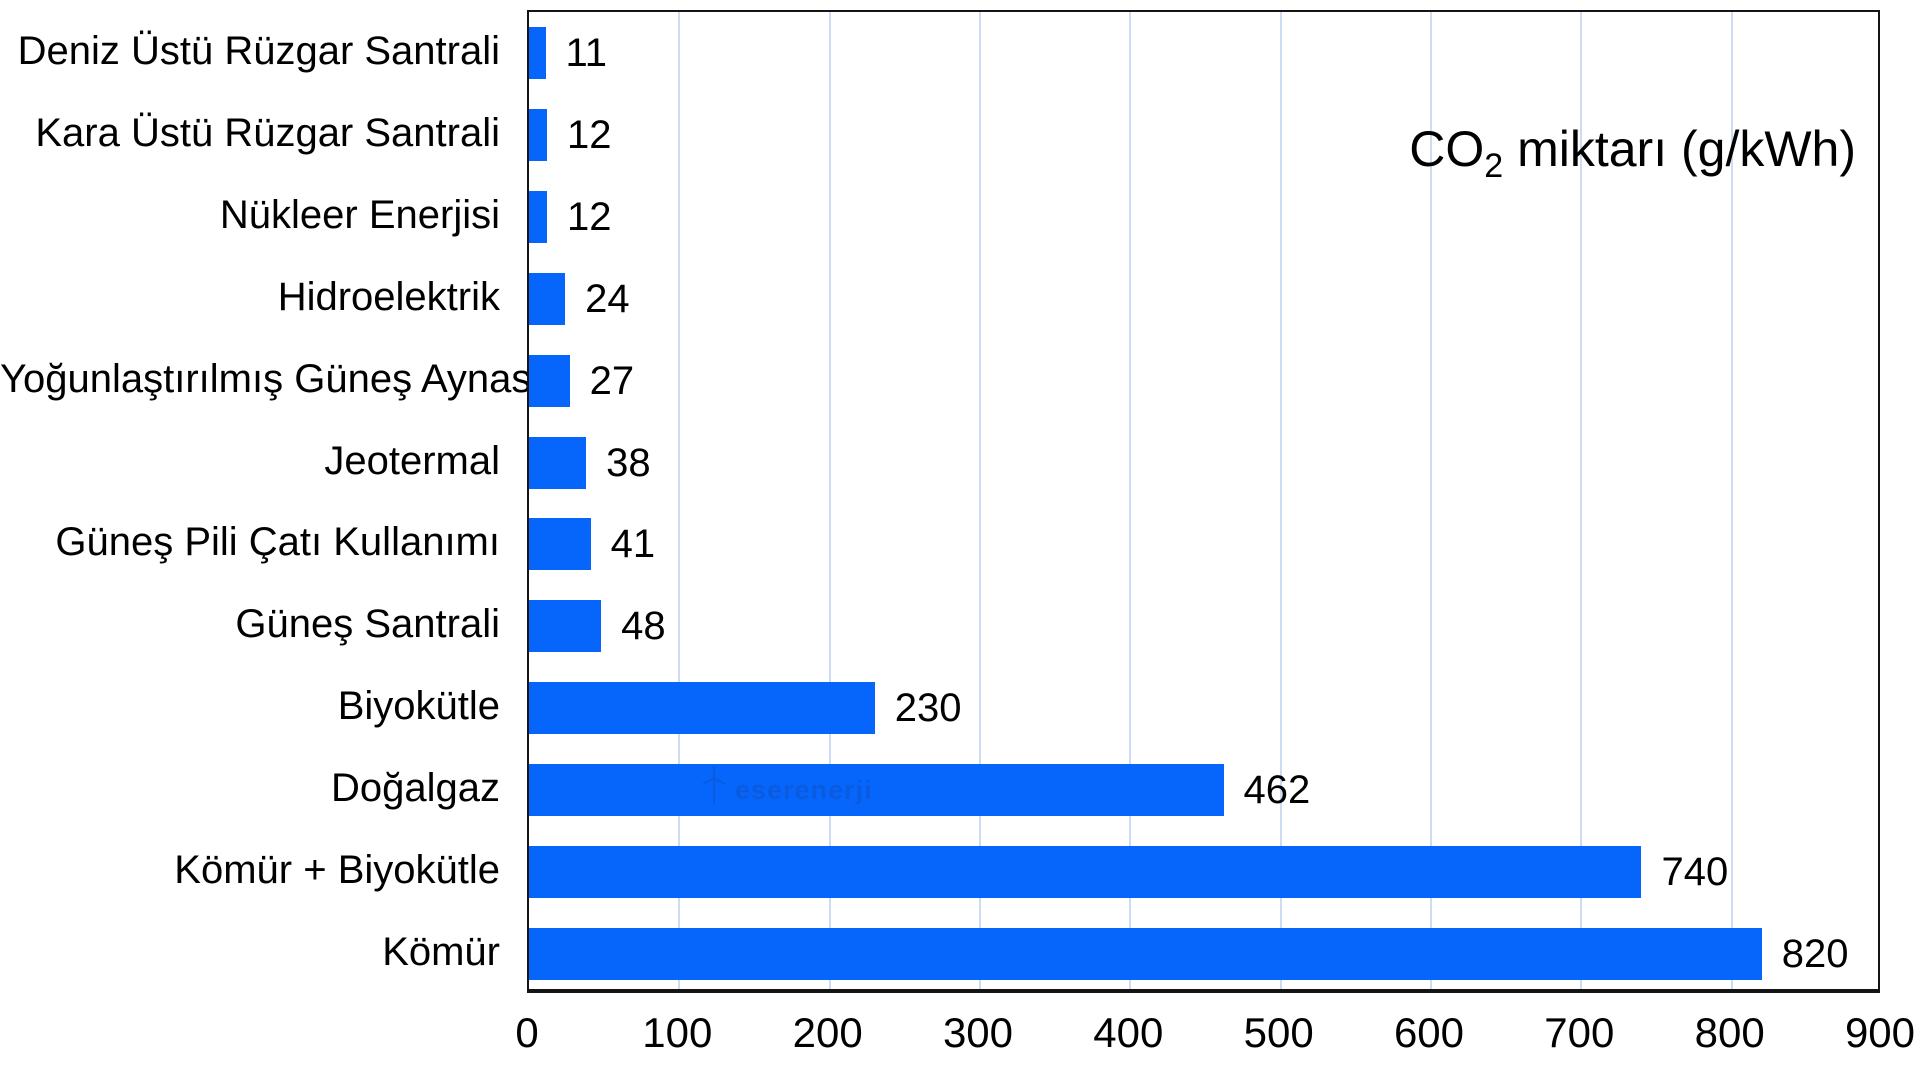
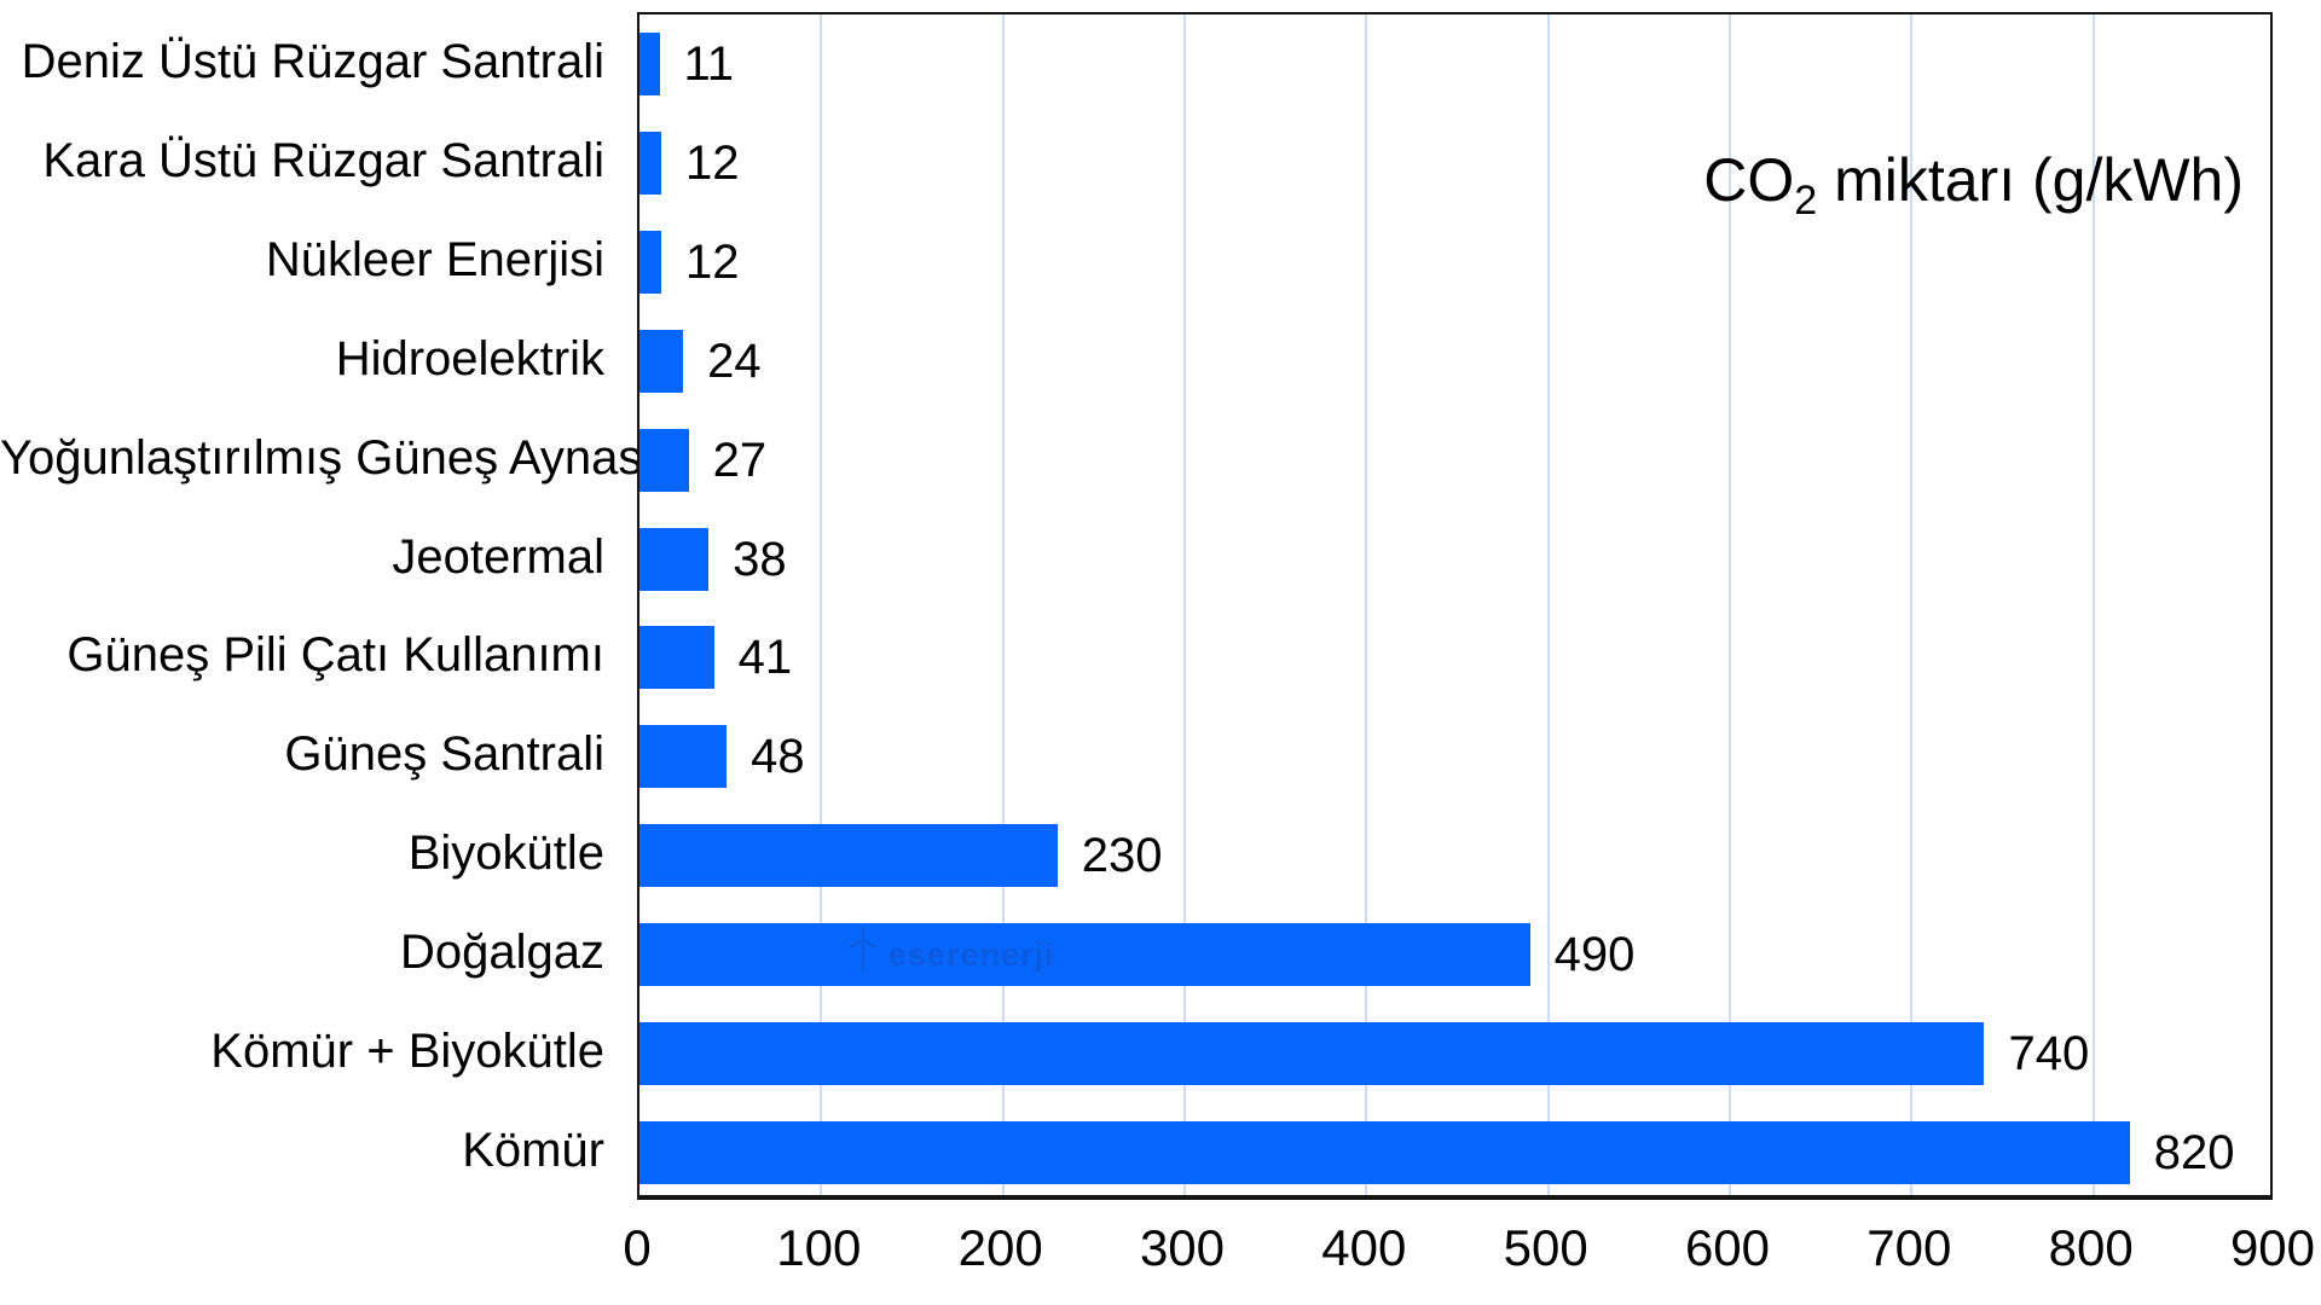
Doğalgaz: 462 -> 490
